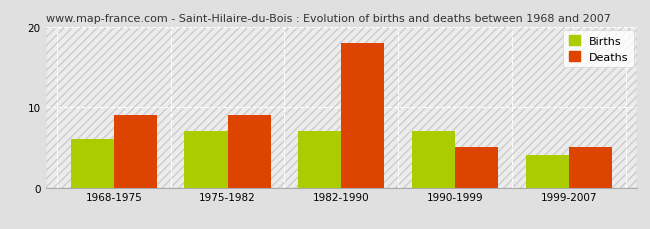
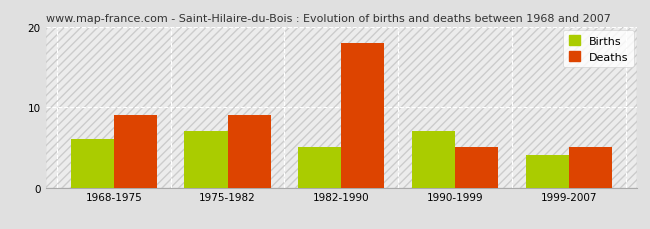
Births/1982-1990: 7 -> 5
